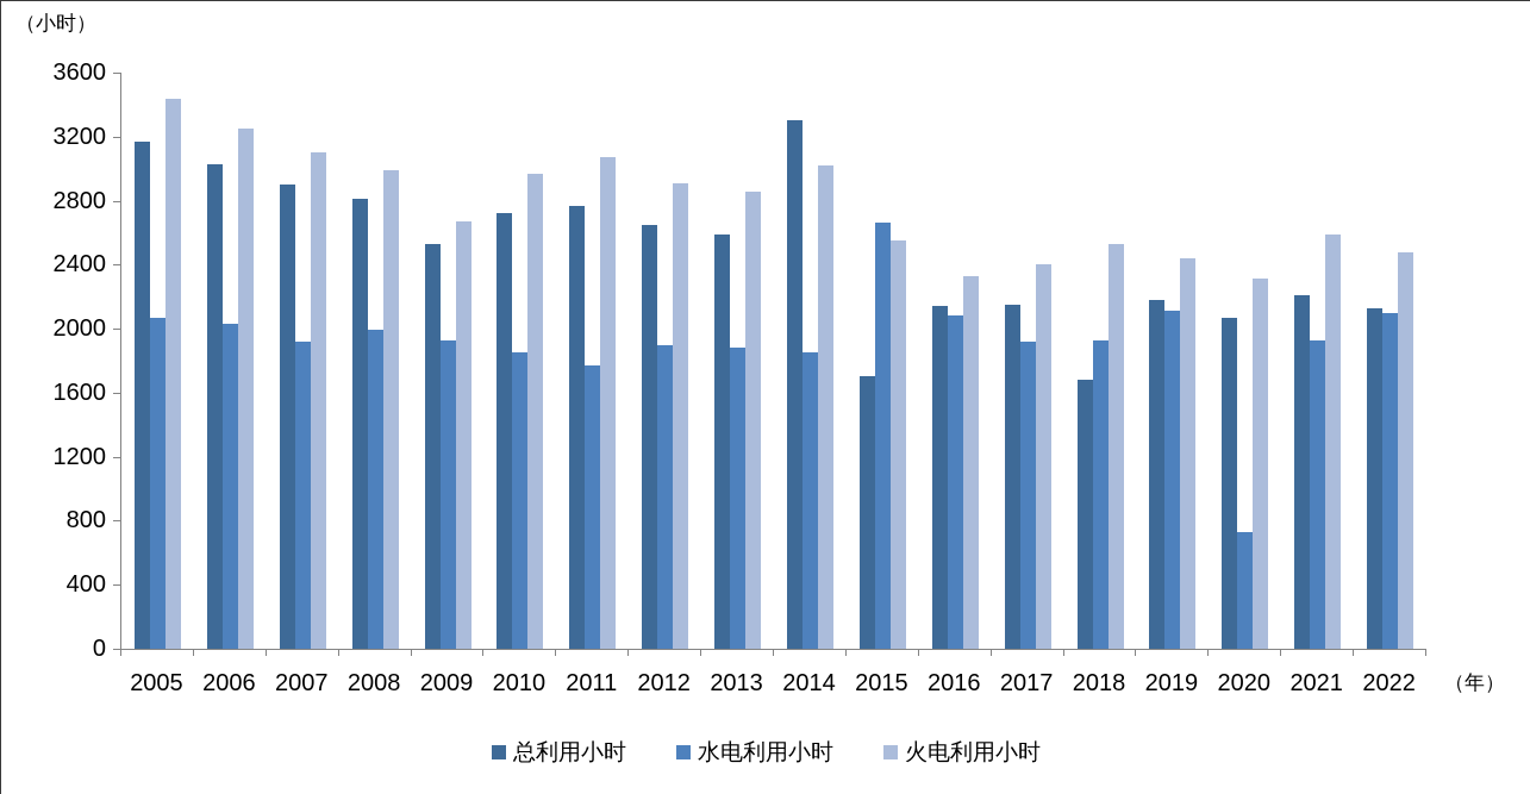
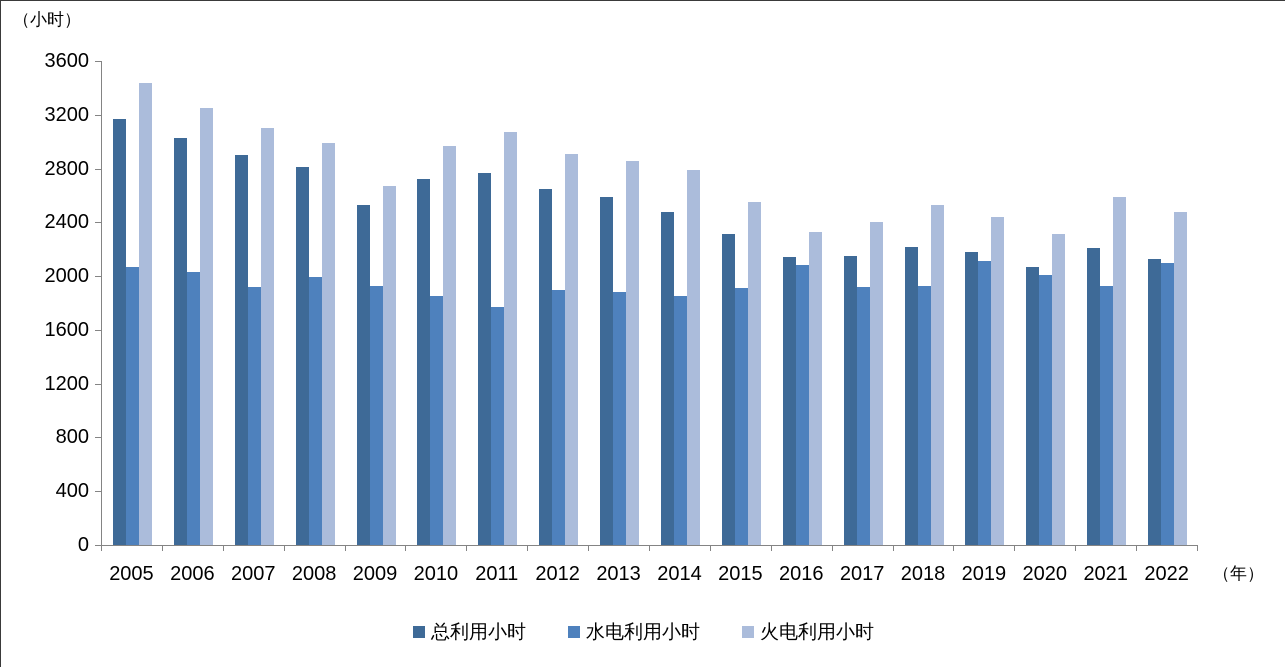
总利用小时/2014: 3300 -> 2480
火电利用小时/2014: 3020 -> 2790
总利用小时/2015: 1700 -> 2310
水电利用小时/2015: 2660 -> 1910
总利用小时/2018: 1680 -> 2220
水电利用小时/2020: 730 -> 2010
